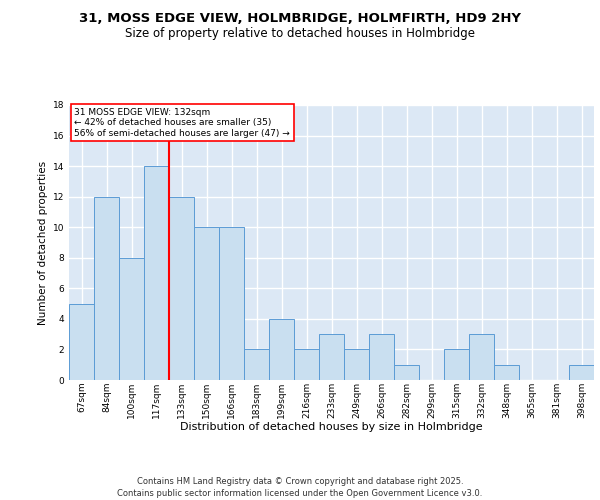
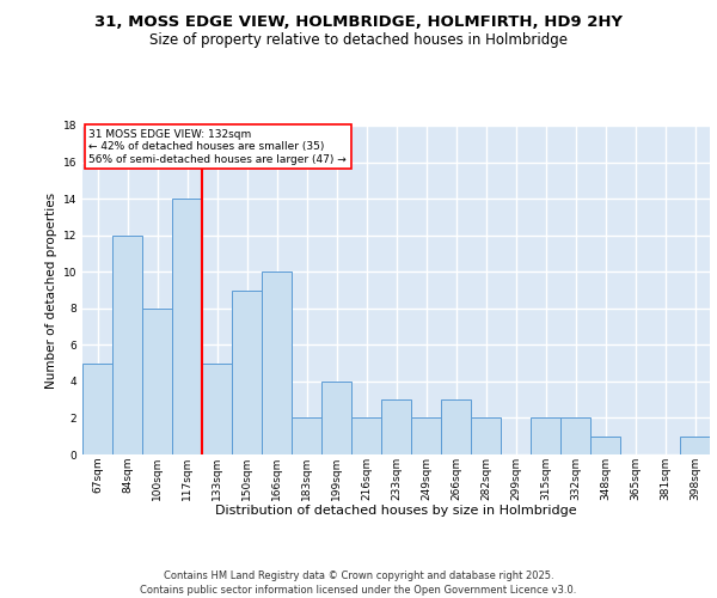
133sqm: 12 -> 5
150sqm: 10 -> 9
282sqm: 1 -> 2
332sqm: 3 -> 2
